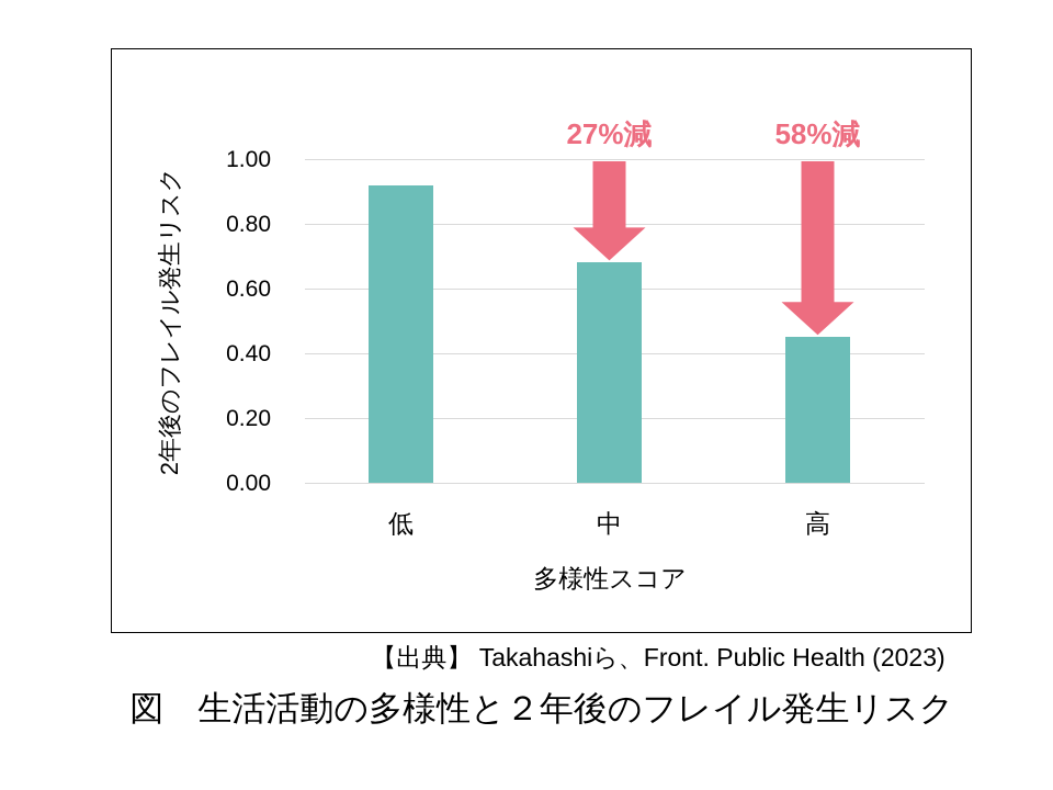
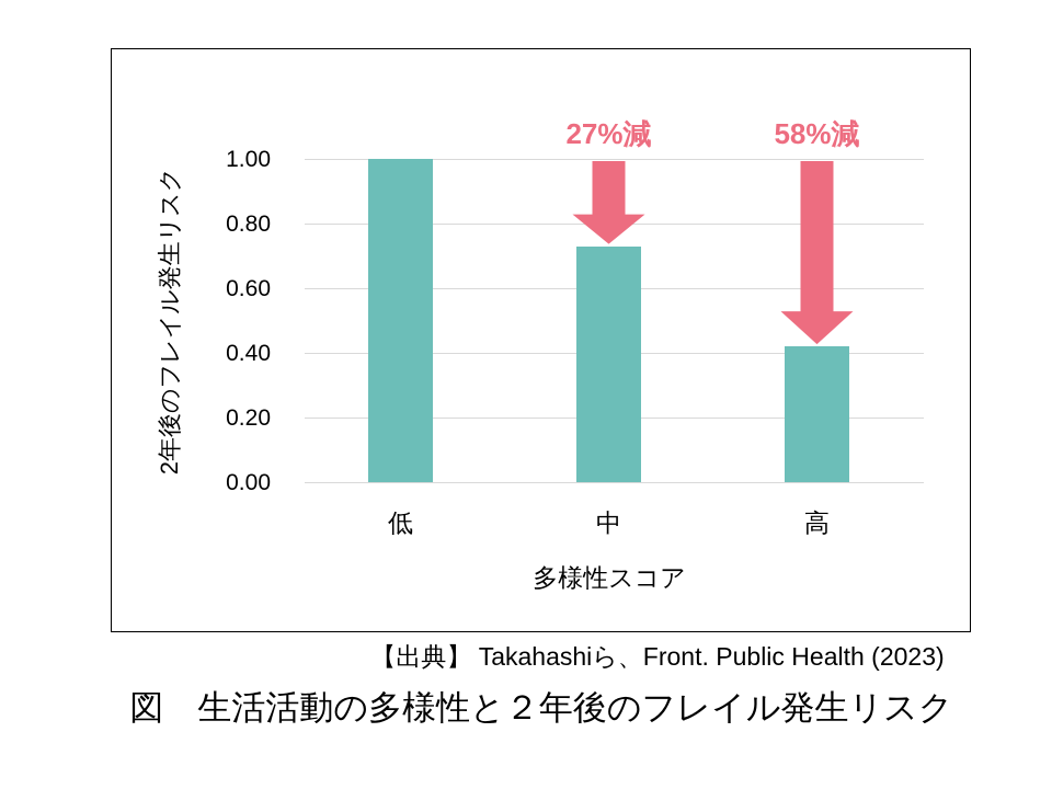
低: 0.92 -> 1.00
中: 0.68 -> 0.73
高: 0.45 -> 0.42
